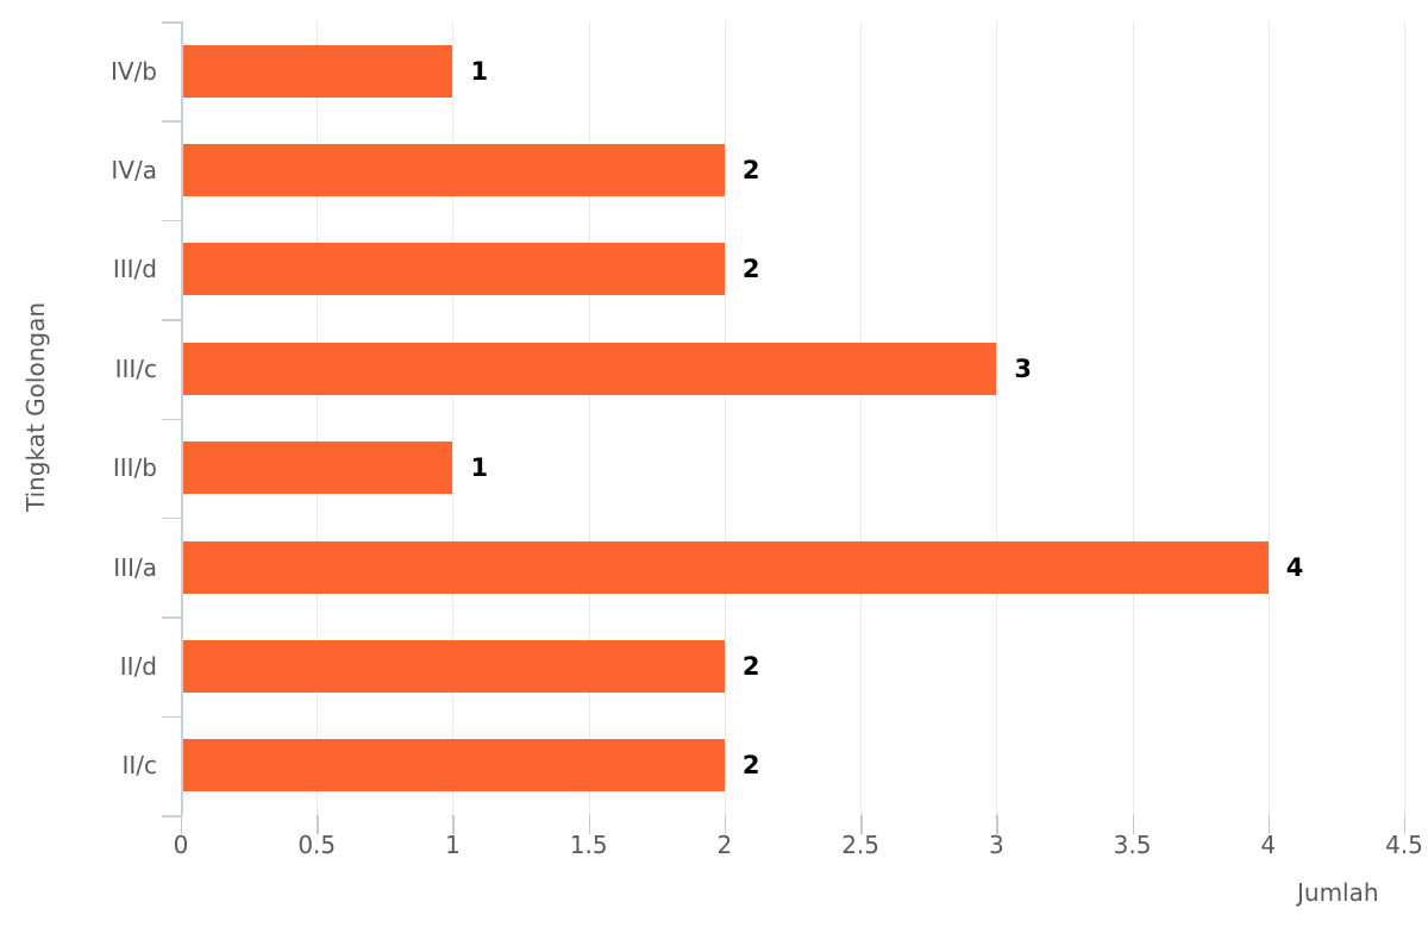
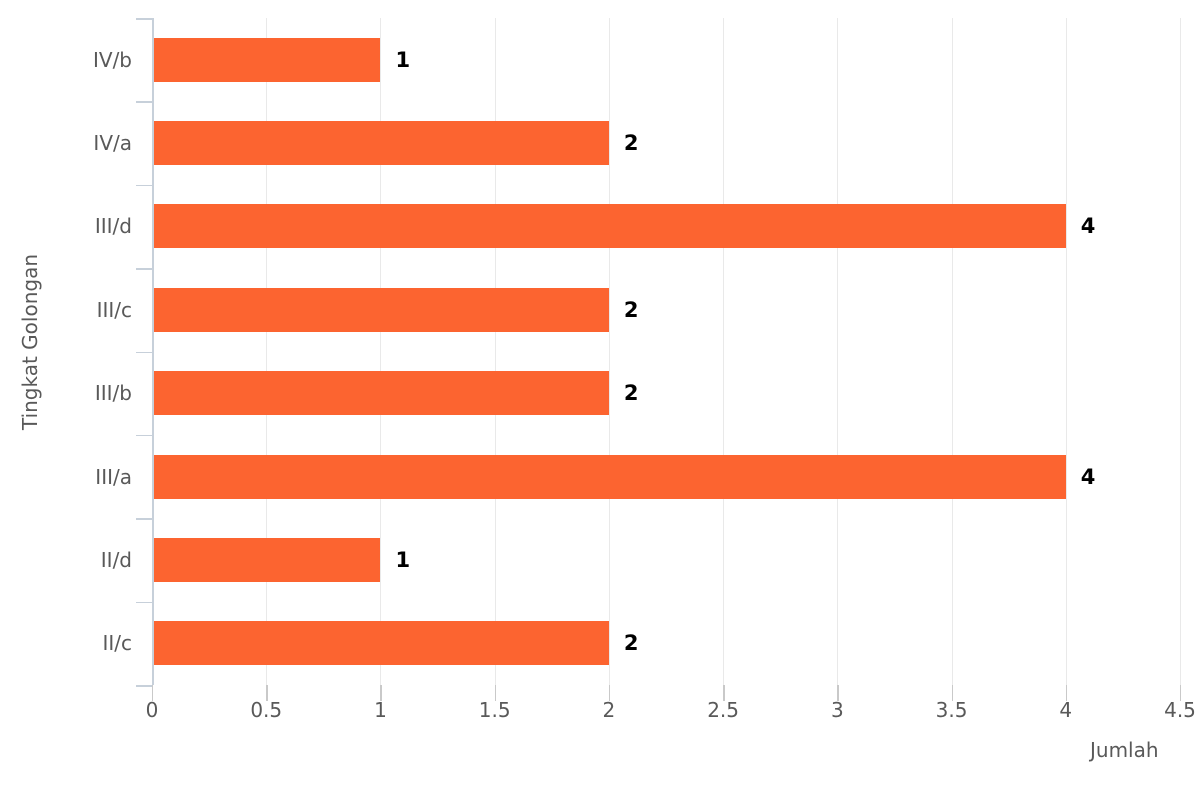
II/d: 2 -> 1
III/b: 1 -> 2
III/c: 3 -> 2
III/d: 2 -> 4
